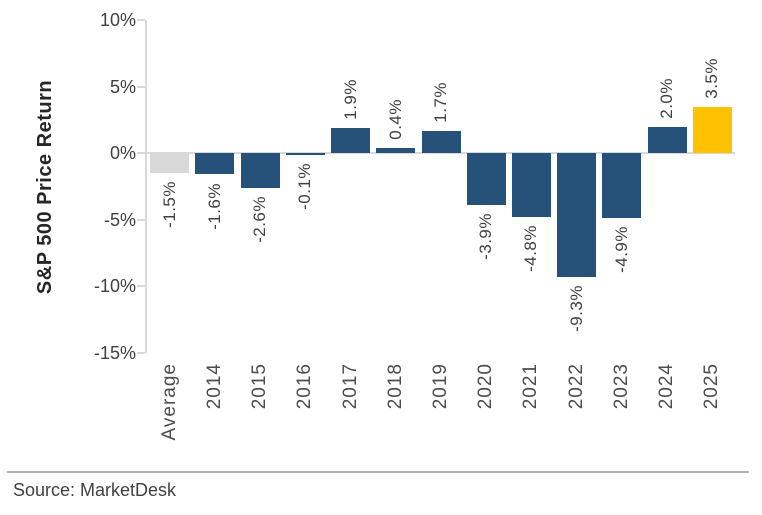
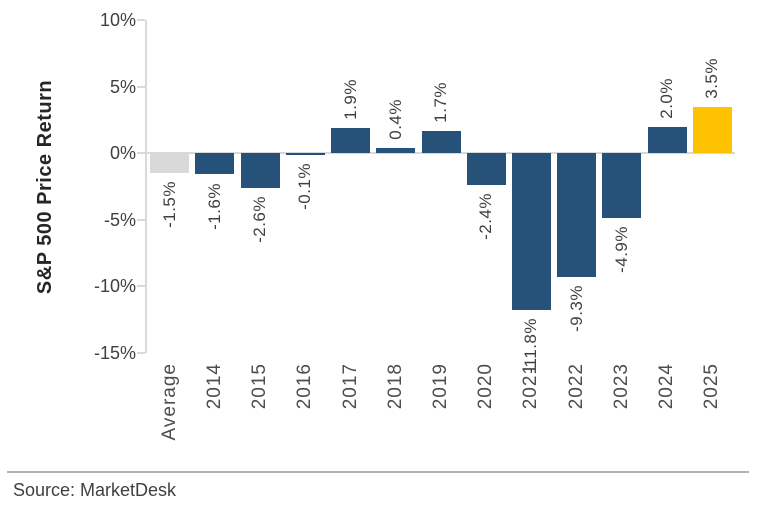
2020: -3.9% -> -2.4%
2021: -4.8% -> -11.8%
